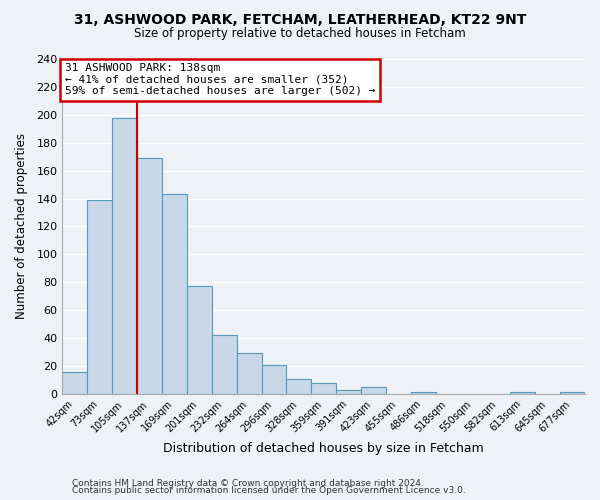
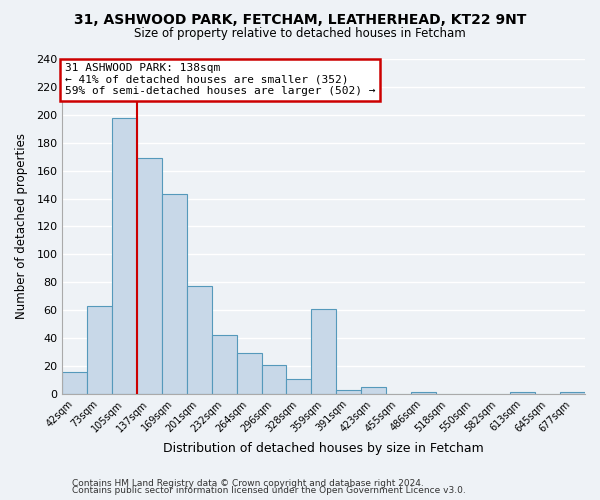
73sqm: 139 -> 63
359sqm: 8 -> 61
